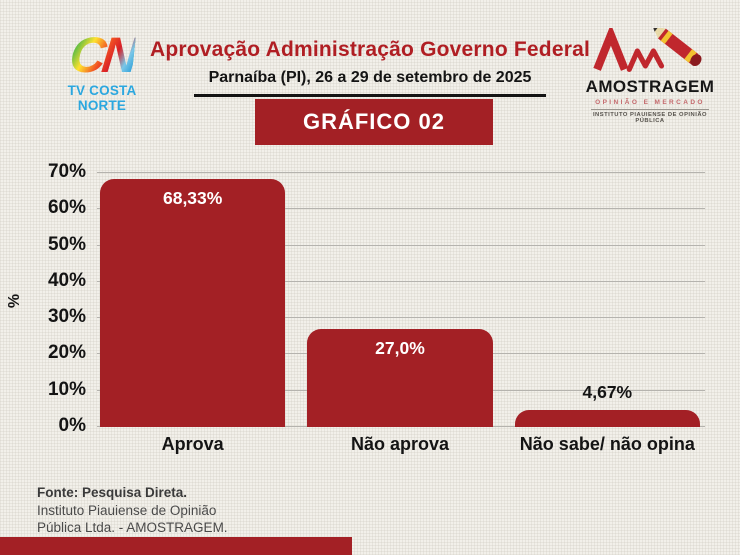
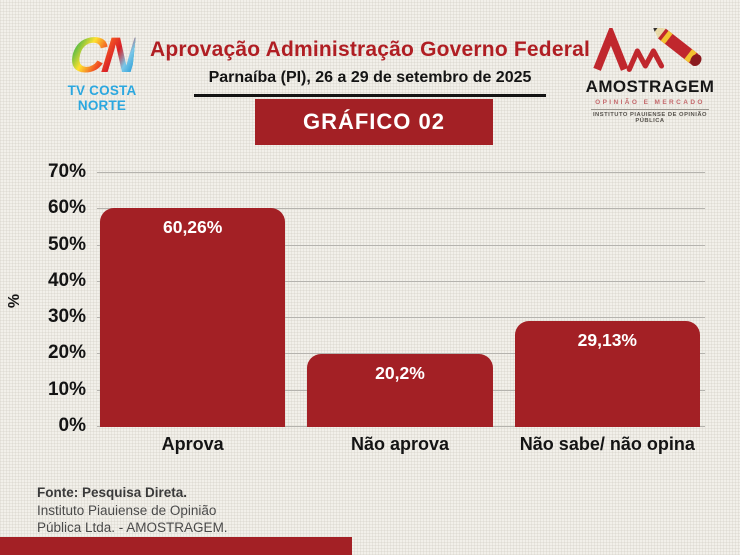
Aprova: 68,33% -> 60,26%
Não aprova: 27,0% -> 20,2%
Não sabe/ não opina: 4,67% -> 29,13%
